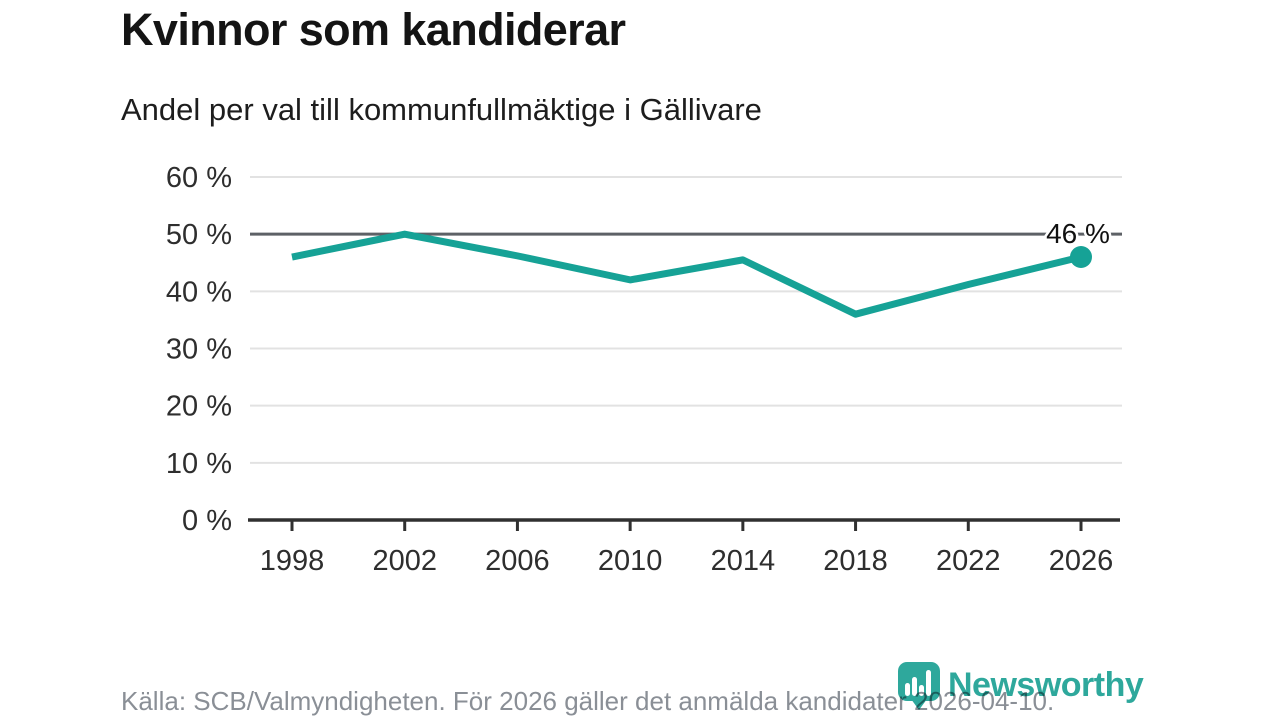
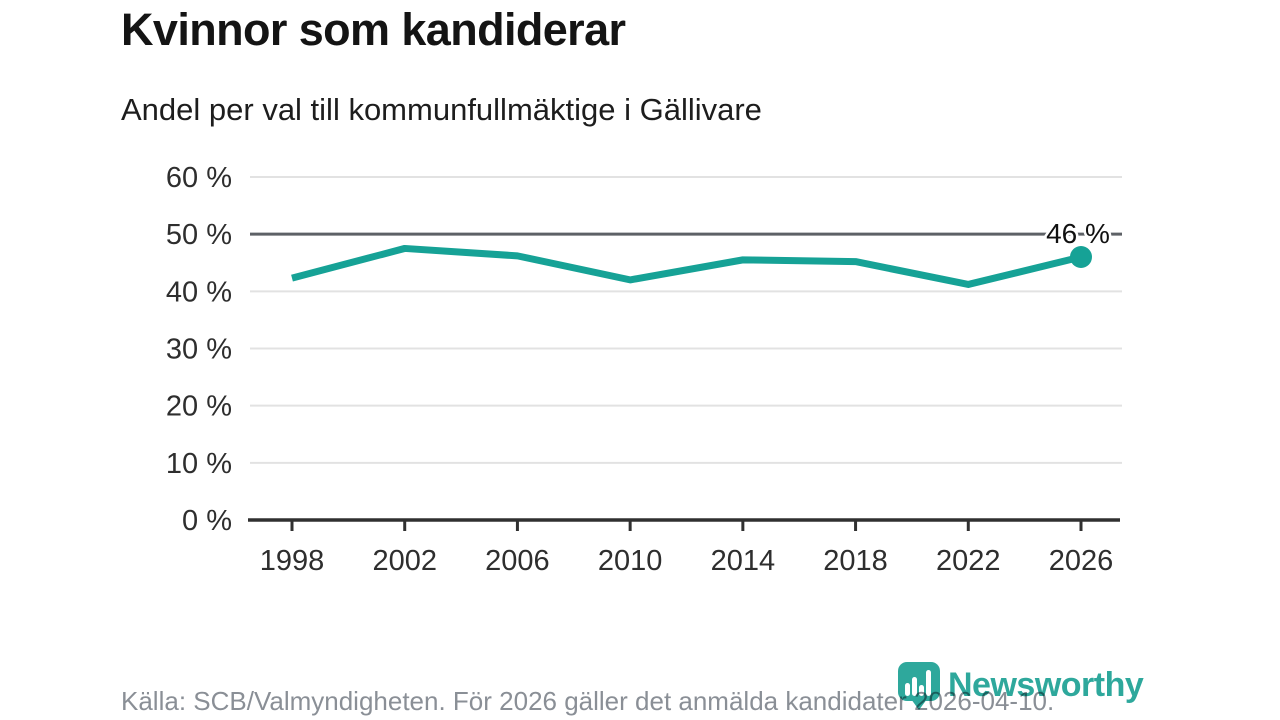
1998: 46% -> 42%
2002: 50% -> 48%
2018: 36% -> 45%
